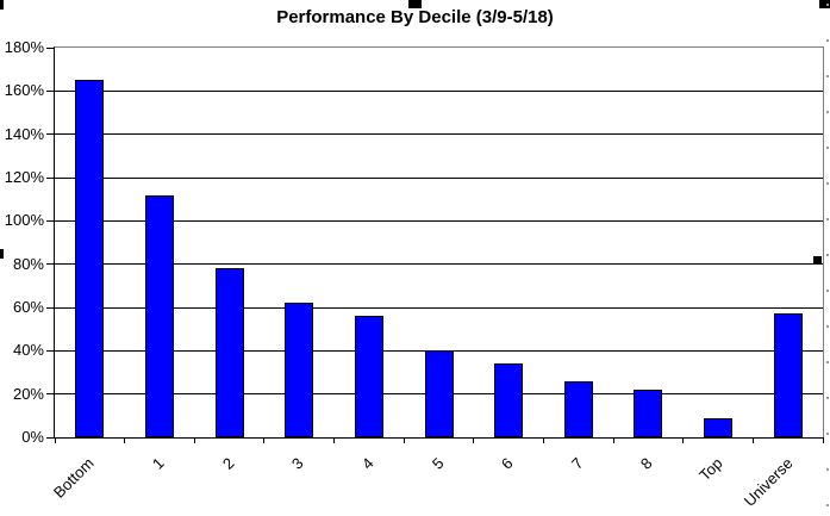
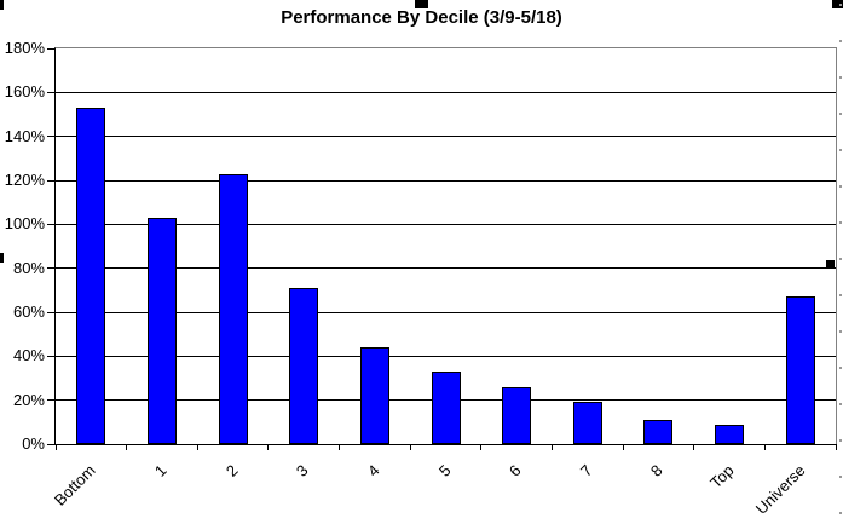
Bottom: 165% -> 153%
1: 112% -> 103%
2: 78% -> 123%
3: 62% -> 71%
4: 56% -> 44%
5: 40% -> 33%
6: 34% -> 26%
7: 26% -> 19%
8: 22% -> 11%
Universe: 57% -> 67%
